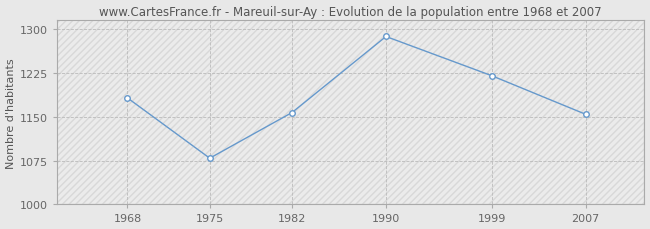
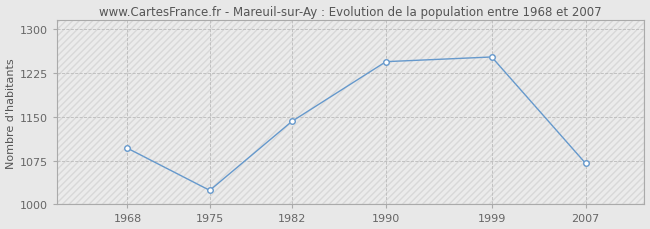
1968: 1182 -> 1096
1975: 1079 -> 1024
1982: 1157 -> 1142
1990: 1287 -> 1244
1999: 1220 -> 1252
2007: 1154 -> 1070
